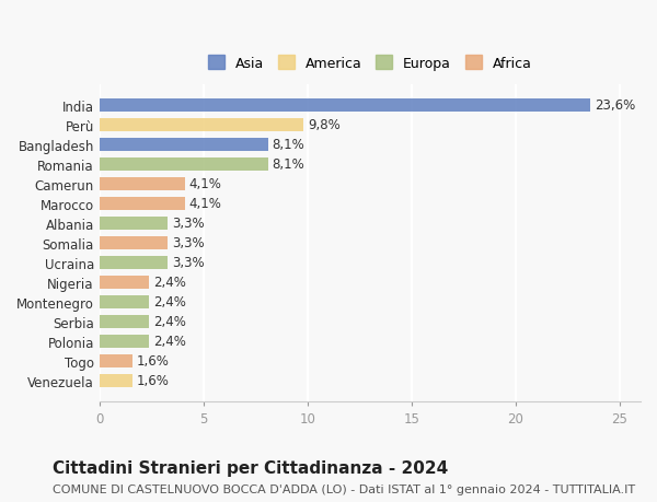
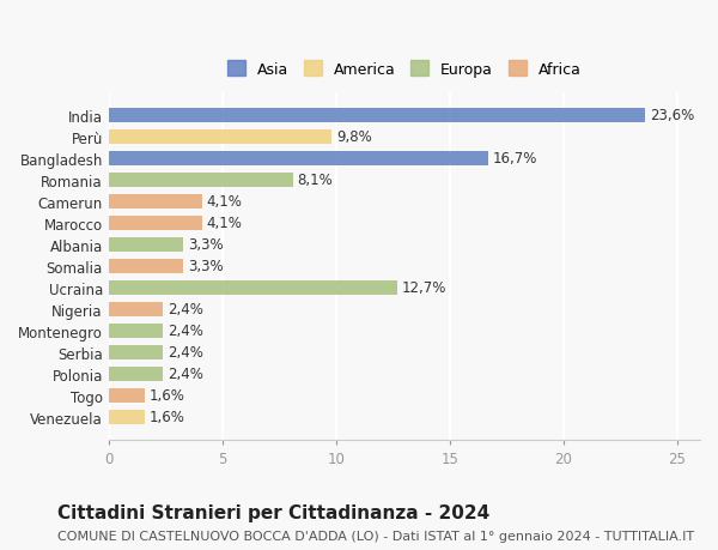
Bangladesh: 8,1% -> 16,7%
Ucraina: 3,3% -> 12,7%
